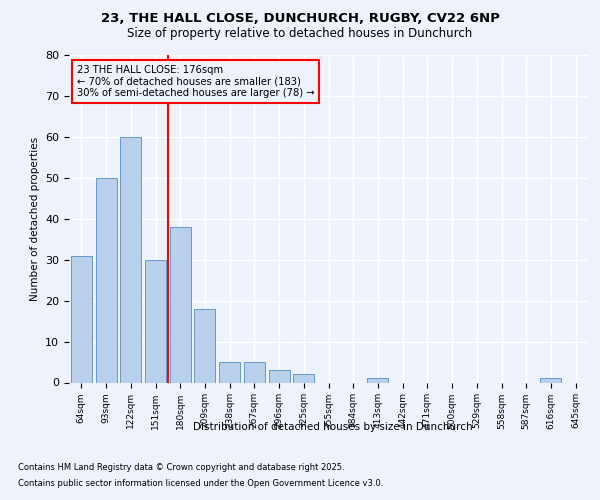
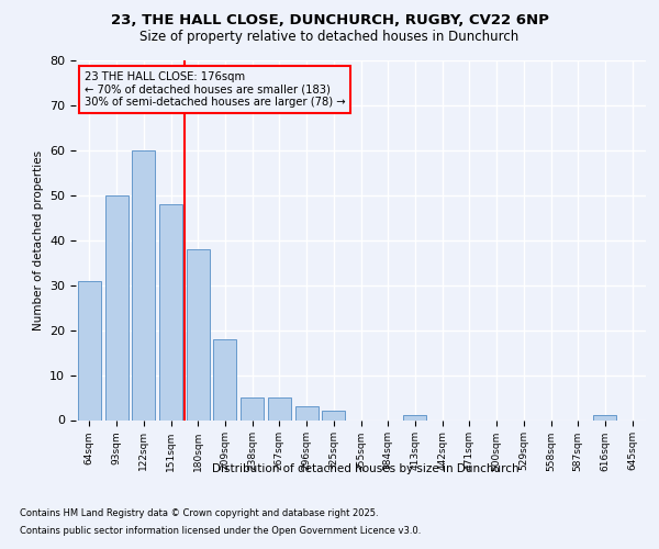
151sqm: 30 -> 48
